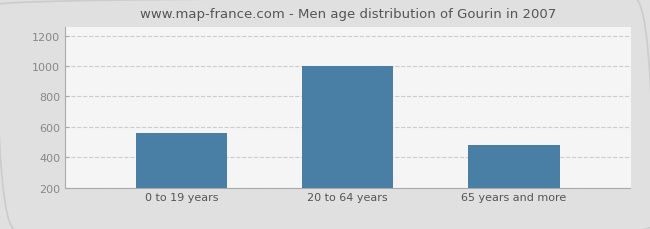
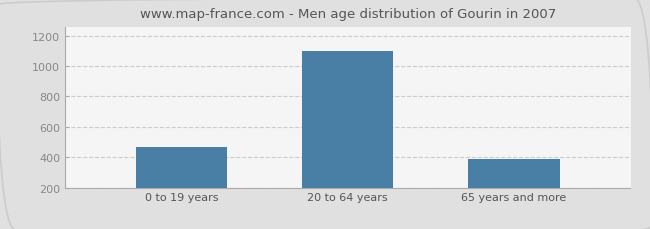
0 to 19 years: 560 -> 470
20 to 64 years: 1000 -> 1100
65 years and more: 480 -> 390
